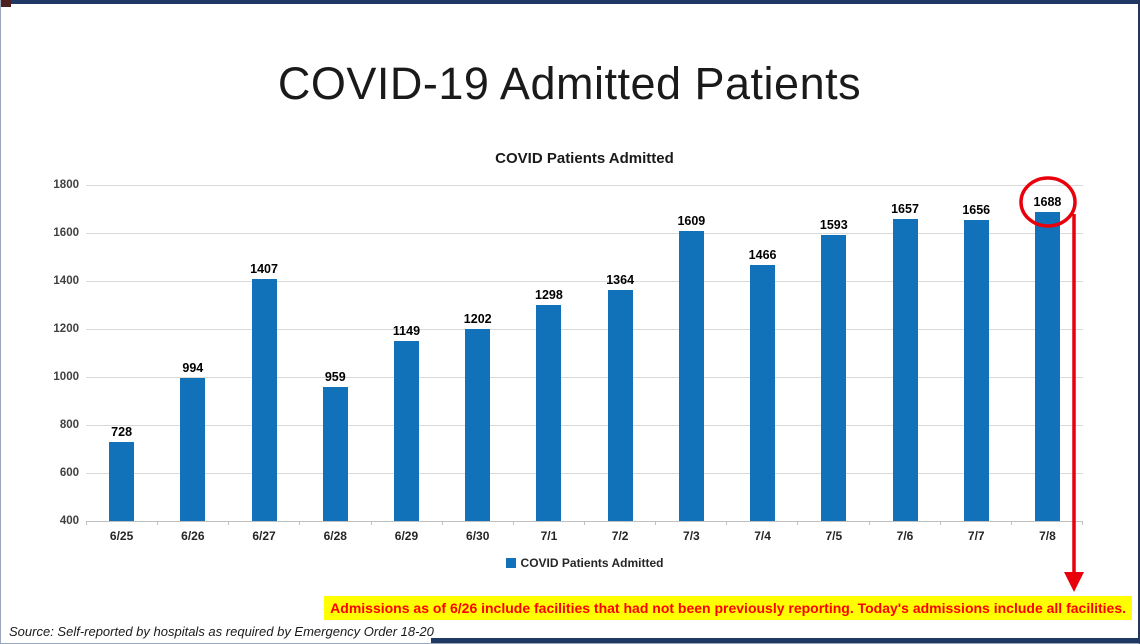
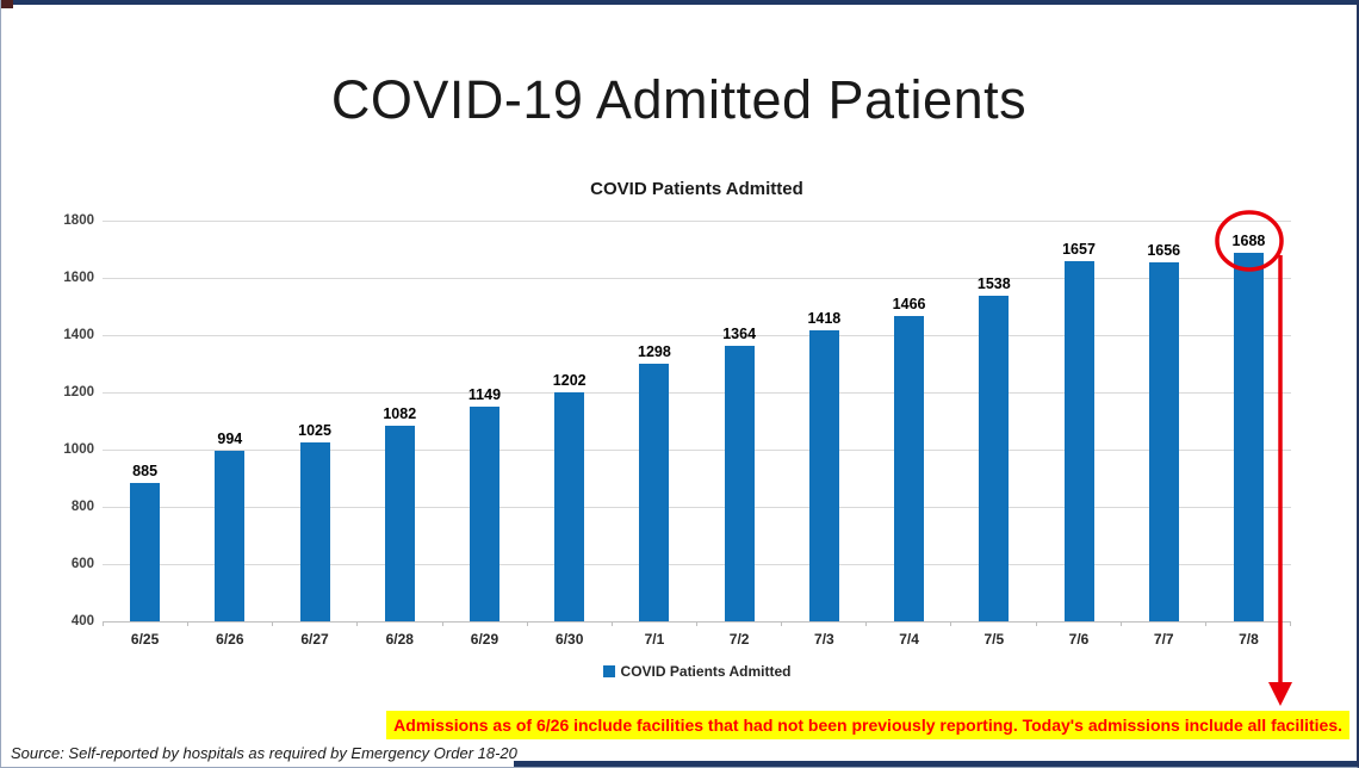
6/25: 728 -> 885
6/27: 1407 -> 1025
6/28: 959 -> 1082
7/3: 1609 -> 1418
7/5: 1593 -> 1538
